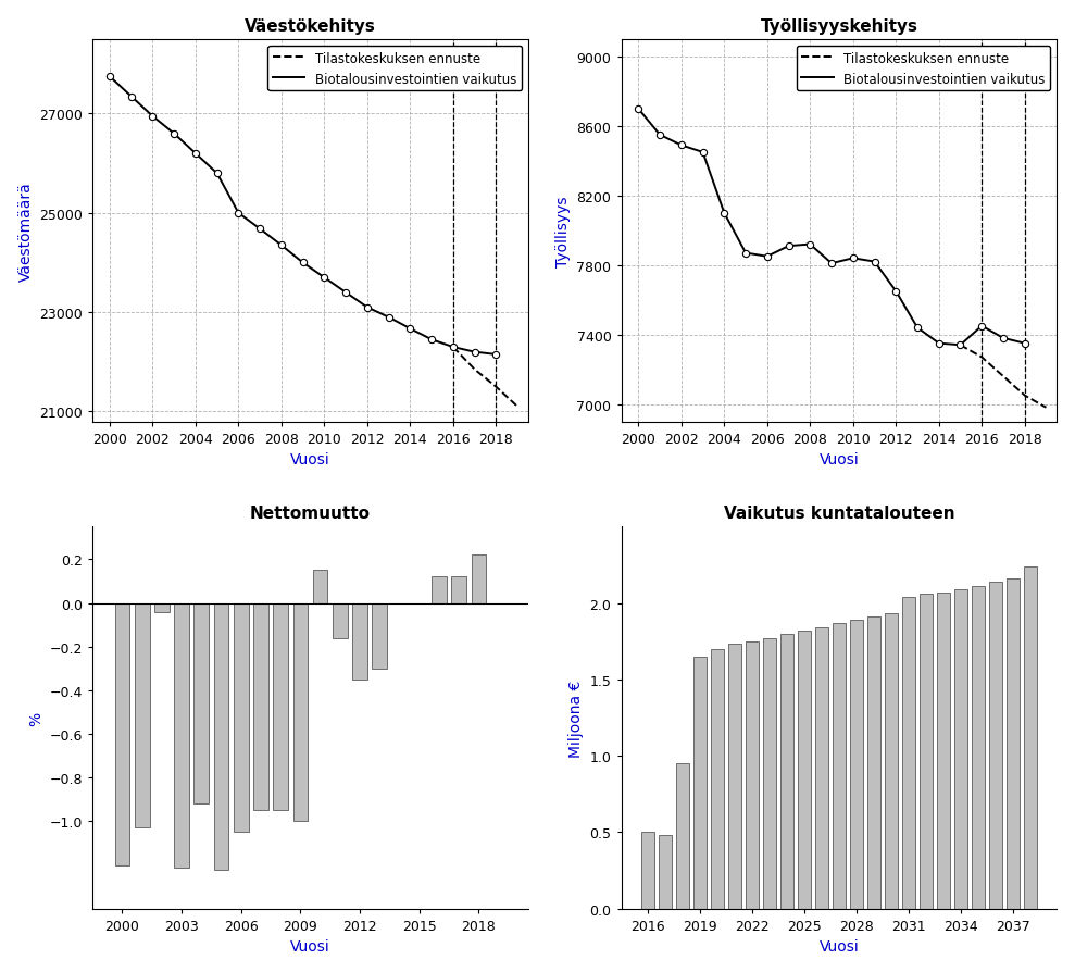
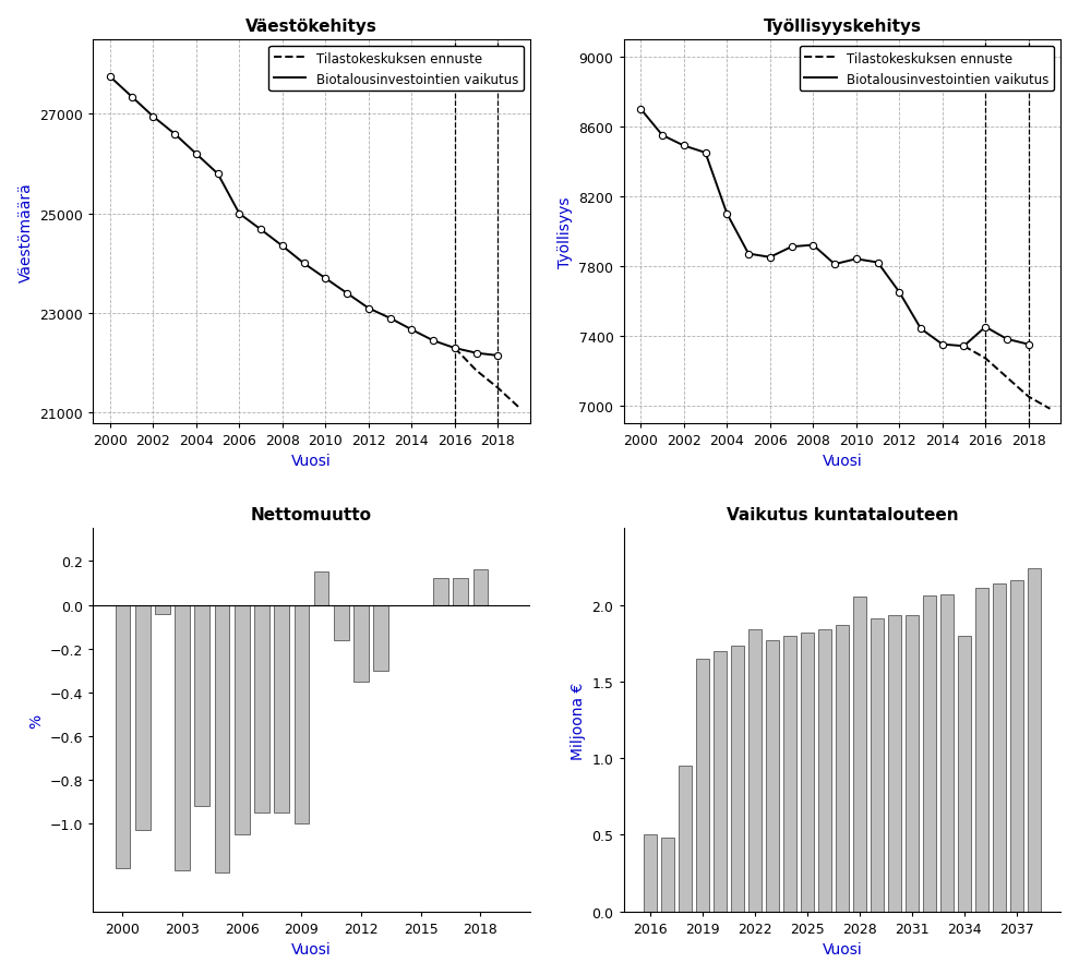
Nettomuutto/2018: 0.22 -> 0.16
Vaikutus kuntatalouteen/2022: 1.75 -> 1.84
Vaikutus kuntatalouteen/2028: 1.89 -> 2.05
Vaikutus kuntatalouteen/2031: 2.04 -> 1.93
Vaikutus kuntatalouteen/2034: 2.09 -> 1.80
